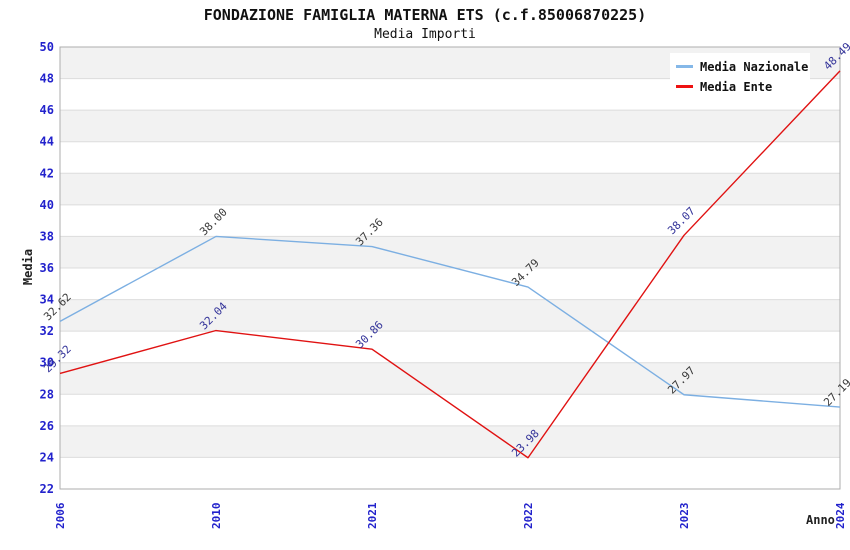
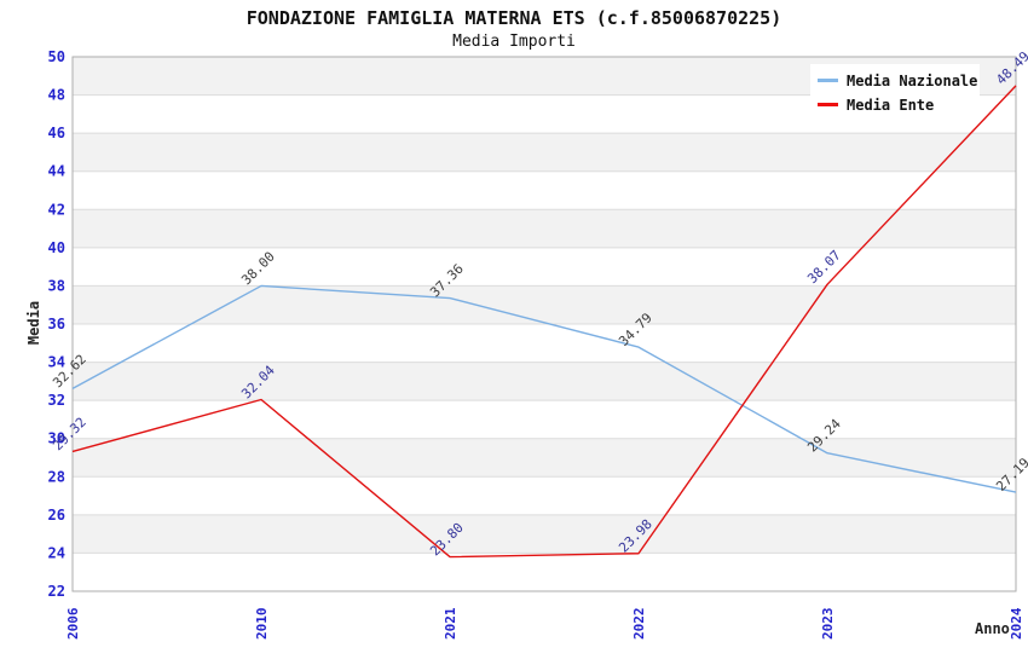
Media Ente/2021: 30.86 -> 23.80
Media Nazionale/2023: 27.97 -> 29.24
